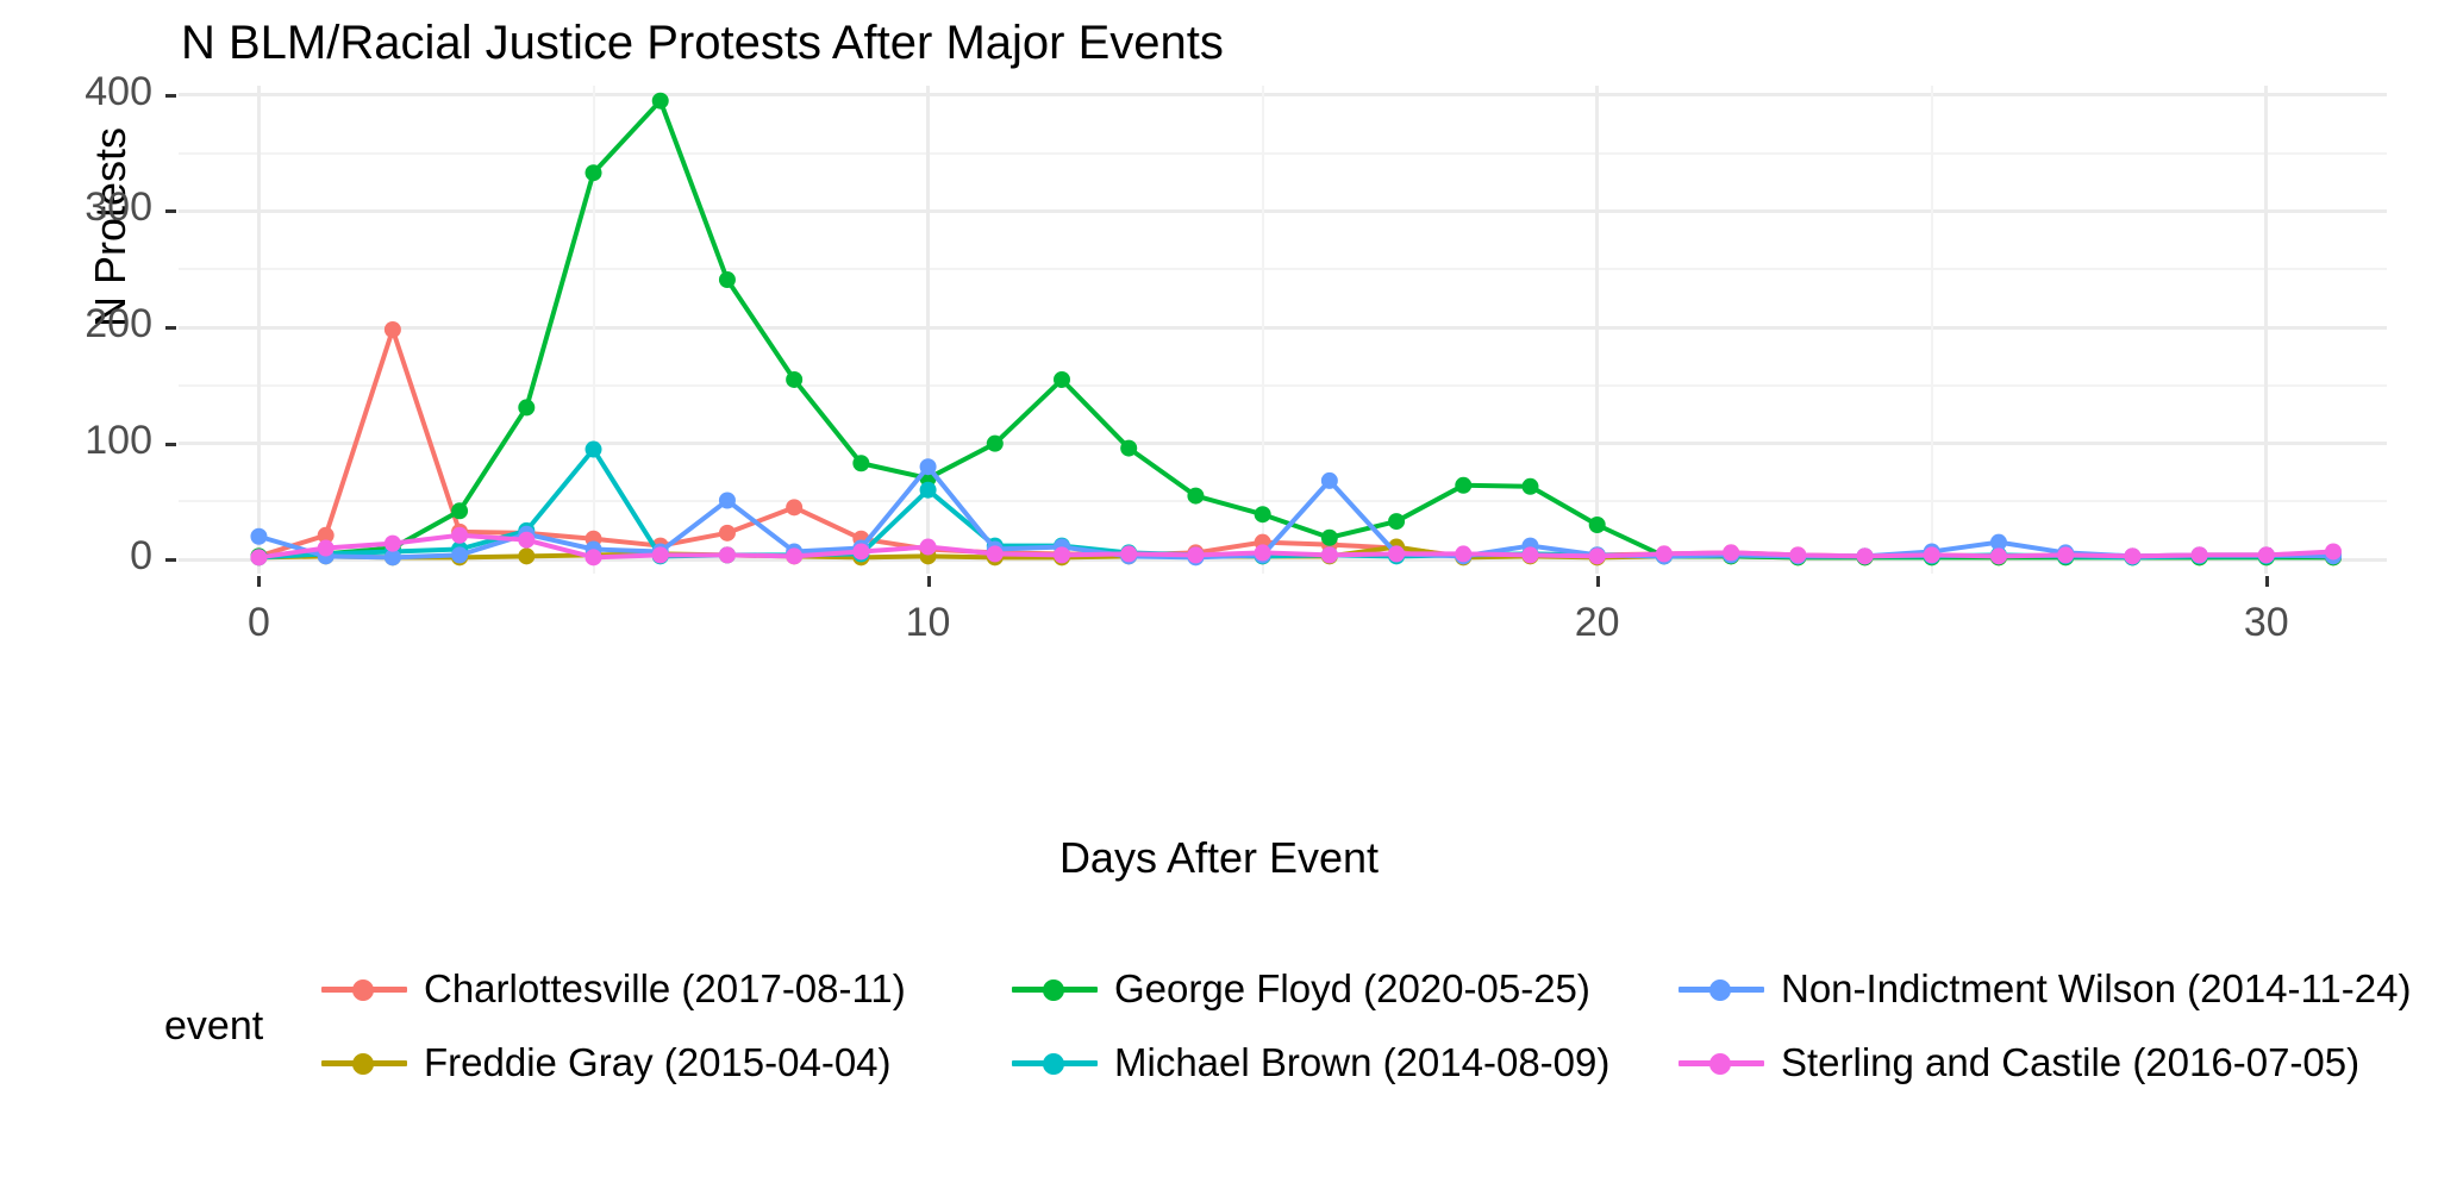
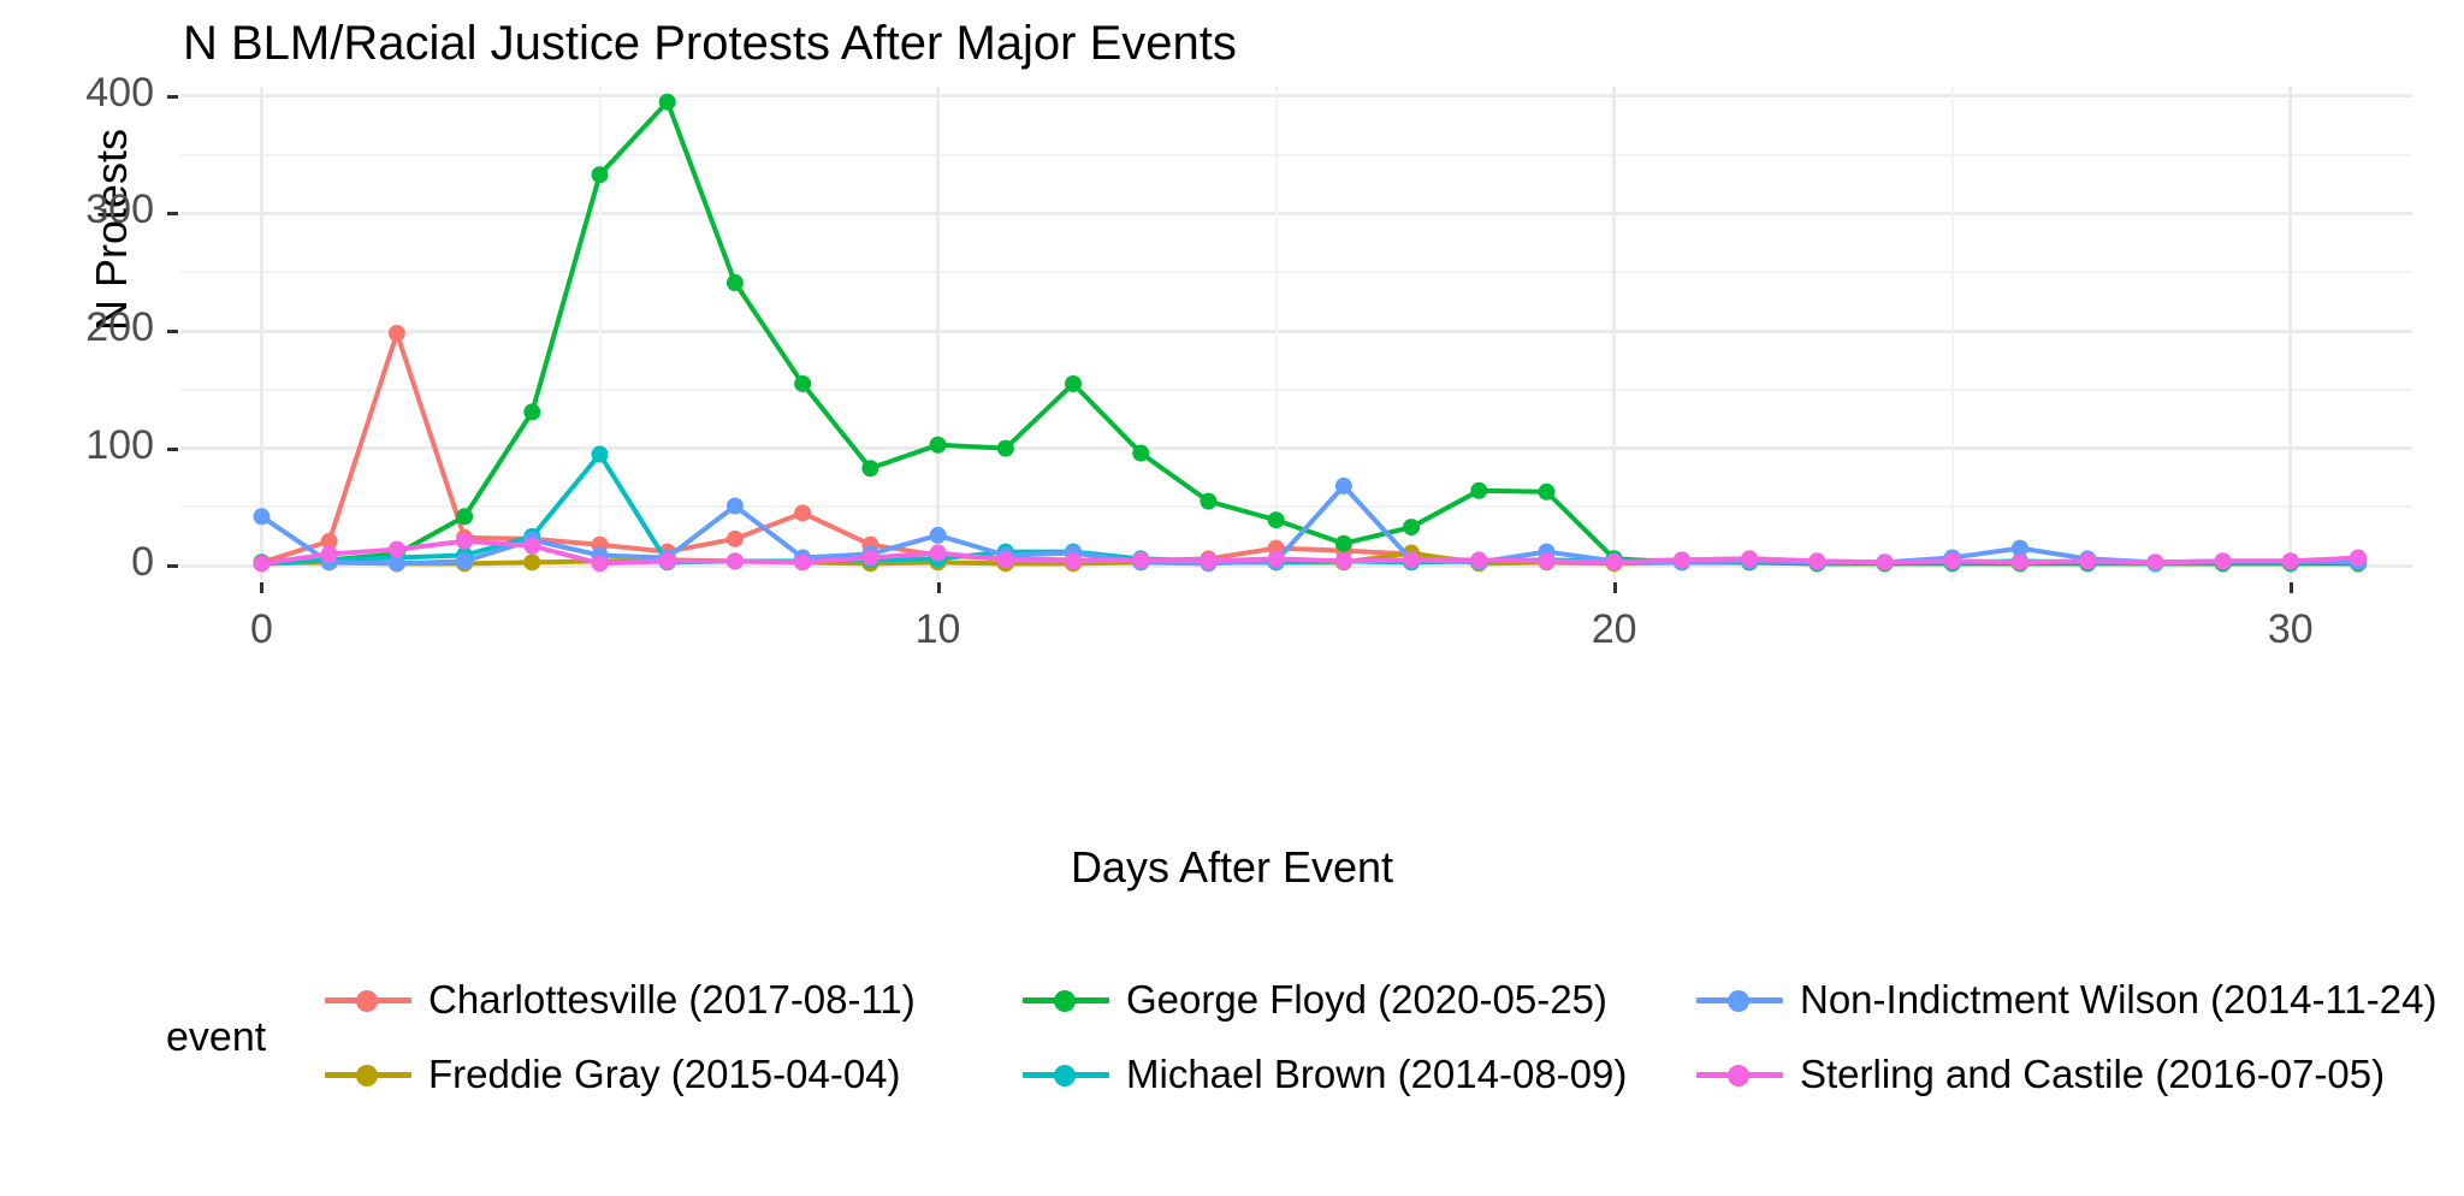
Non-Indictment Wilson (2014-11-24)/0: 20 -> 40
George Floyd (2020-05-25)/10: 70 -> 100
Michael Brown (2014-08-09)/10: 60 -> 10
Non-Indictment Wilson (2014-11-24)/10: 80 -> 30
George Floyd (2020-05-25)/20: 30 -> 10
